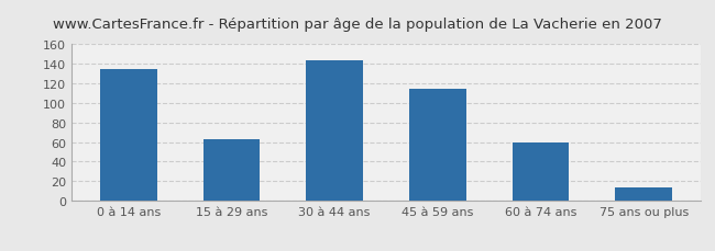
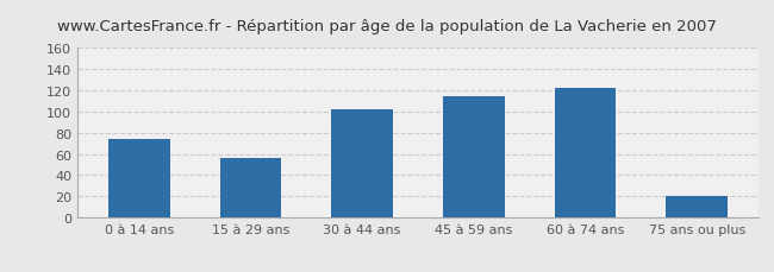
0 à 14 ans: 135 -> 74
15 à 29 ans: 63 -> 56
30 à 44 ans: 144 -> 102
60 à 74 ans: 60 -> 122
75 ans ou plus: 13 -> 20
